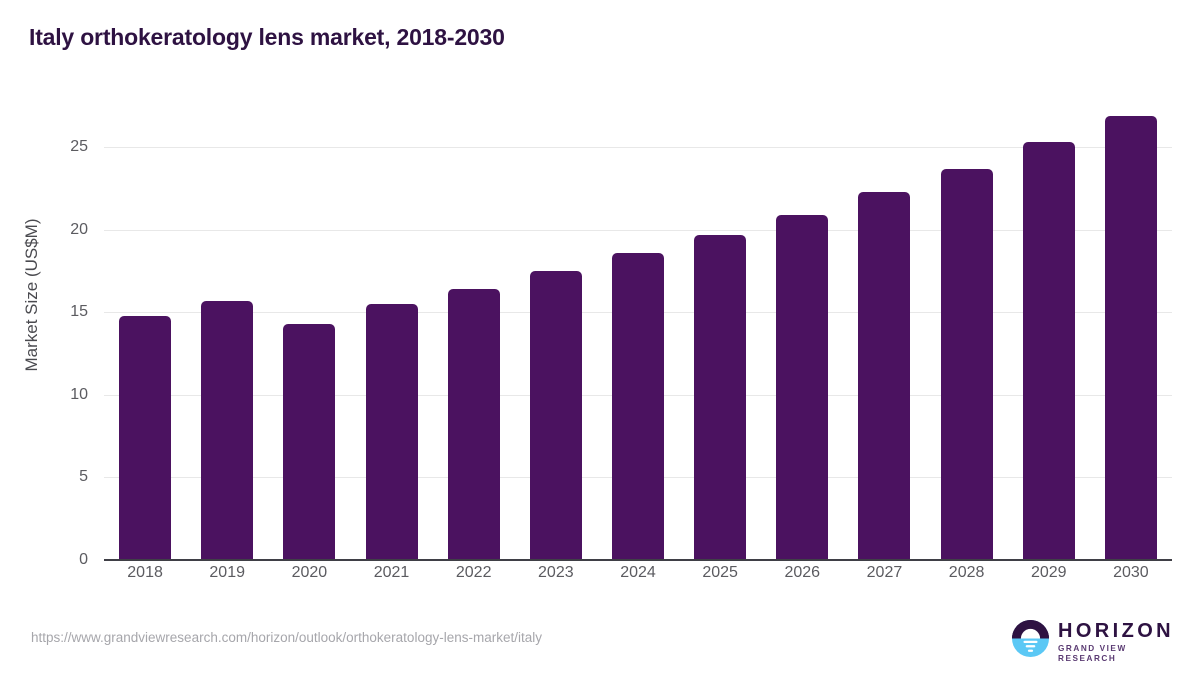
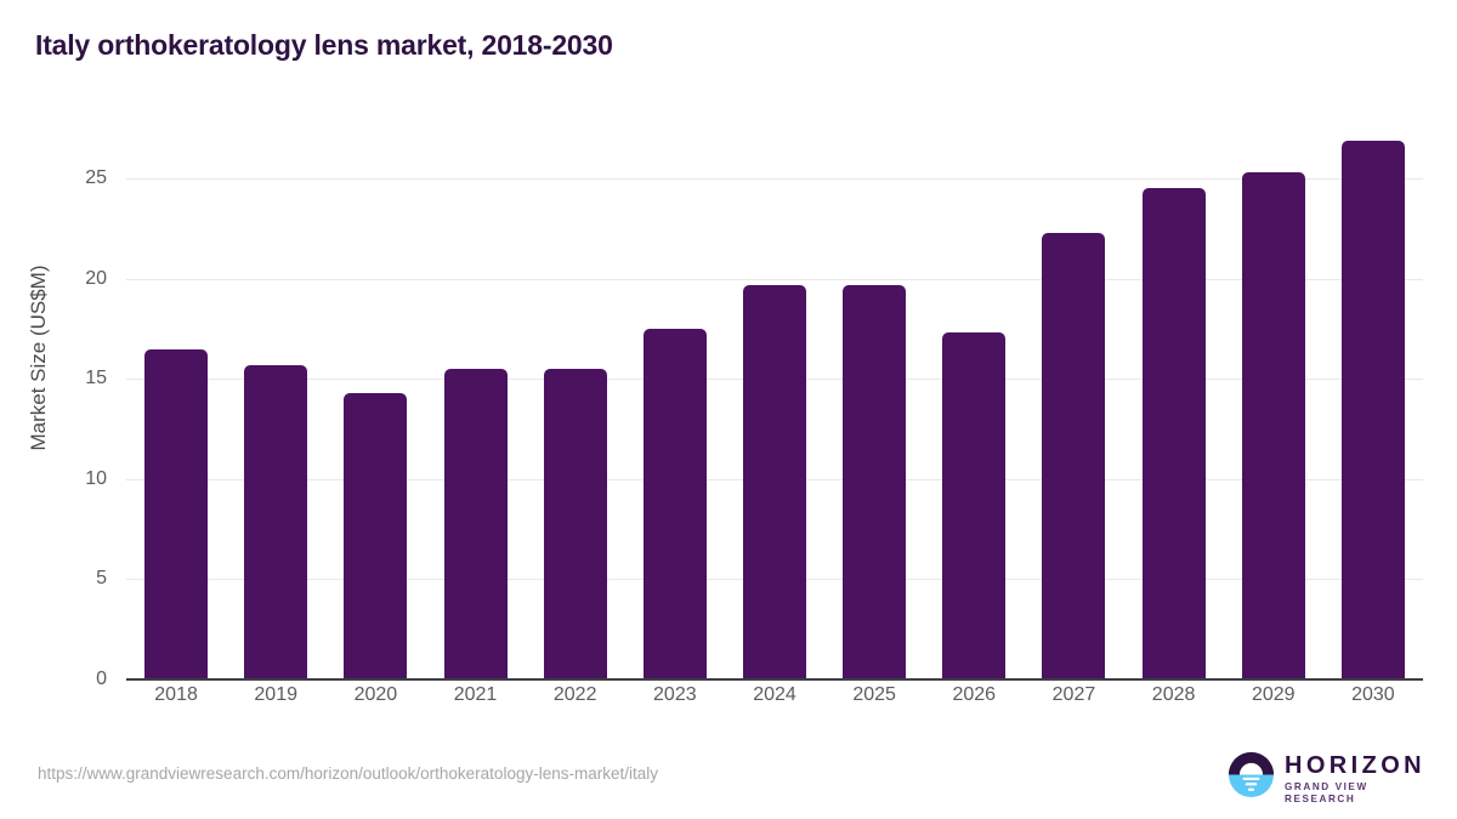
2018: 14.8 -> 16.5
2022: 16.4 -> 15.5
2024: 18.6 -> 19.7
2026: 20.9 -> 17.3
2028: 23.7 -> 24.5
